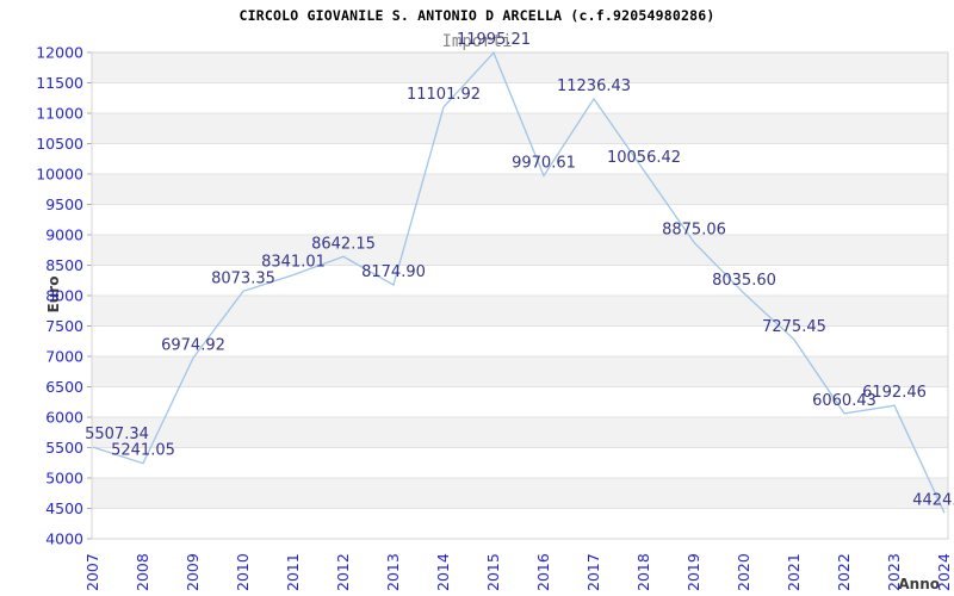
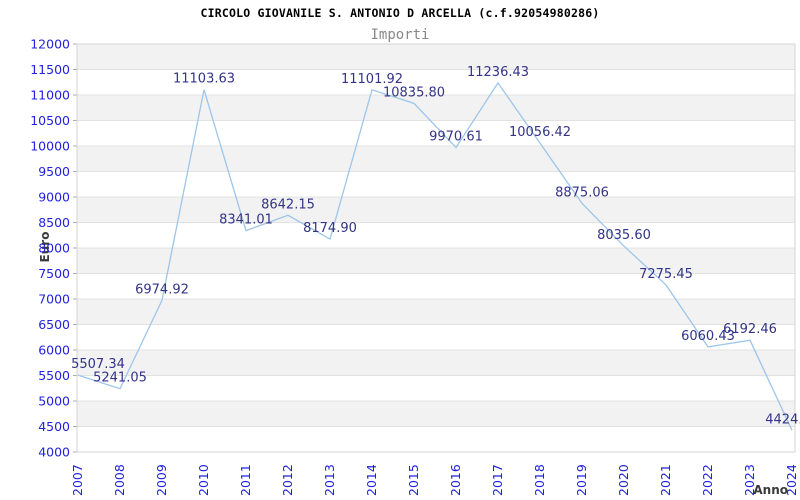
2010: 8073.35 -> 11103.63
2015: 11995.21 -> 10835.80
